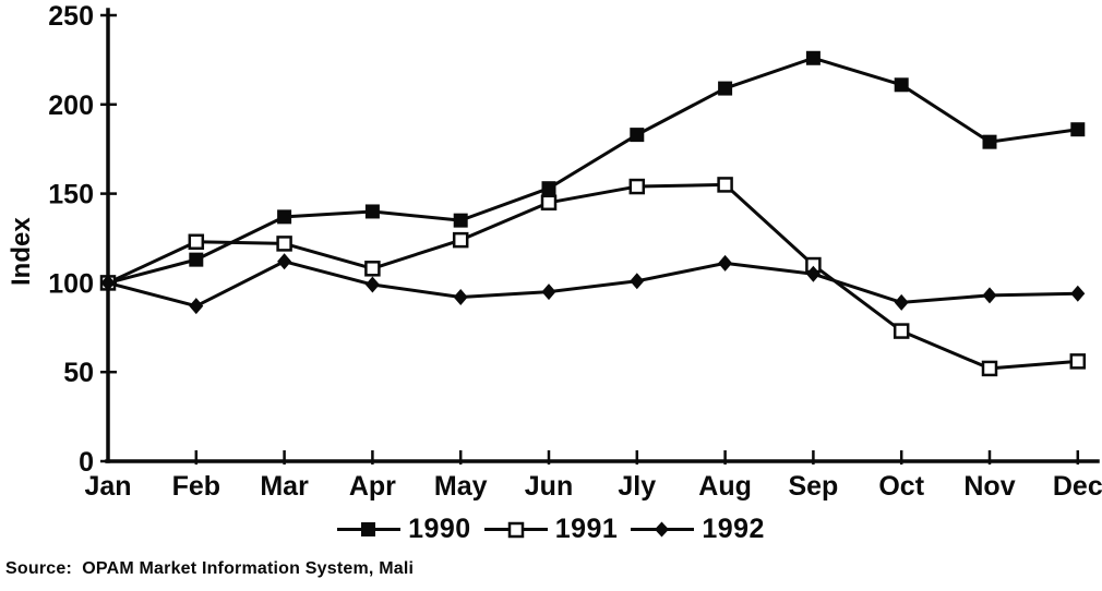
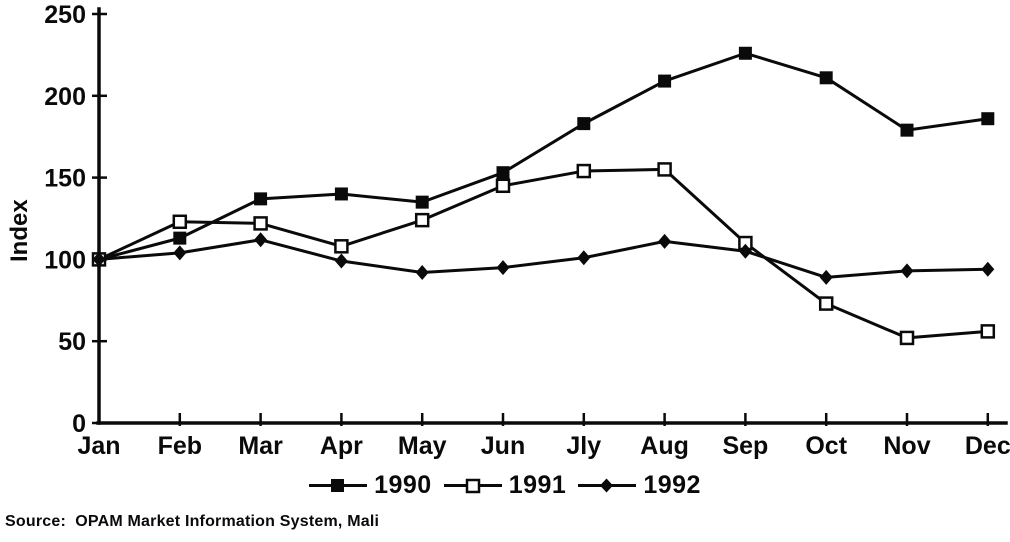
1992/Feb: 87 -> 104
